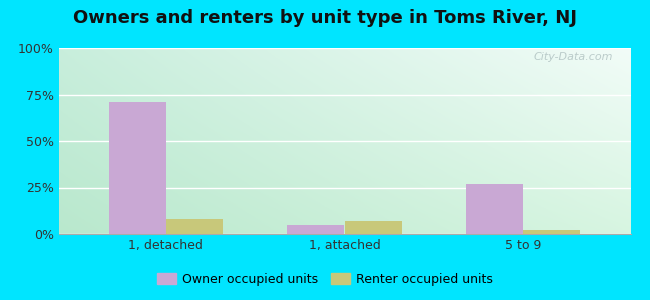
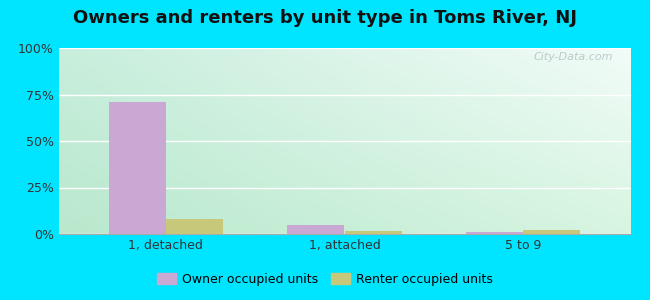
Renter occupied units/1, attached: 7% -> 2%
Owner occupied units/5 to 9: 27% -> 1%
